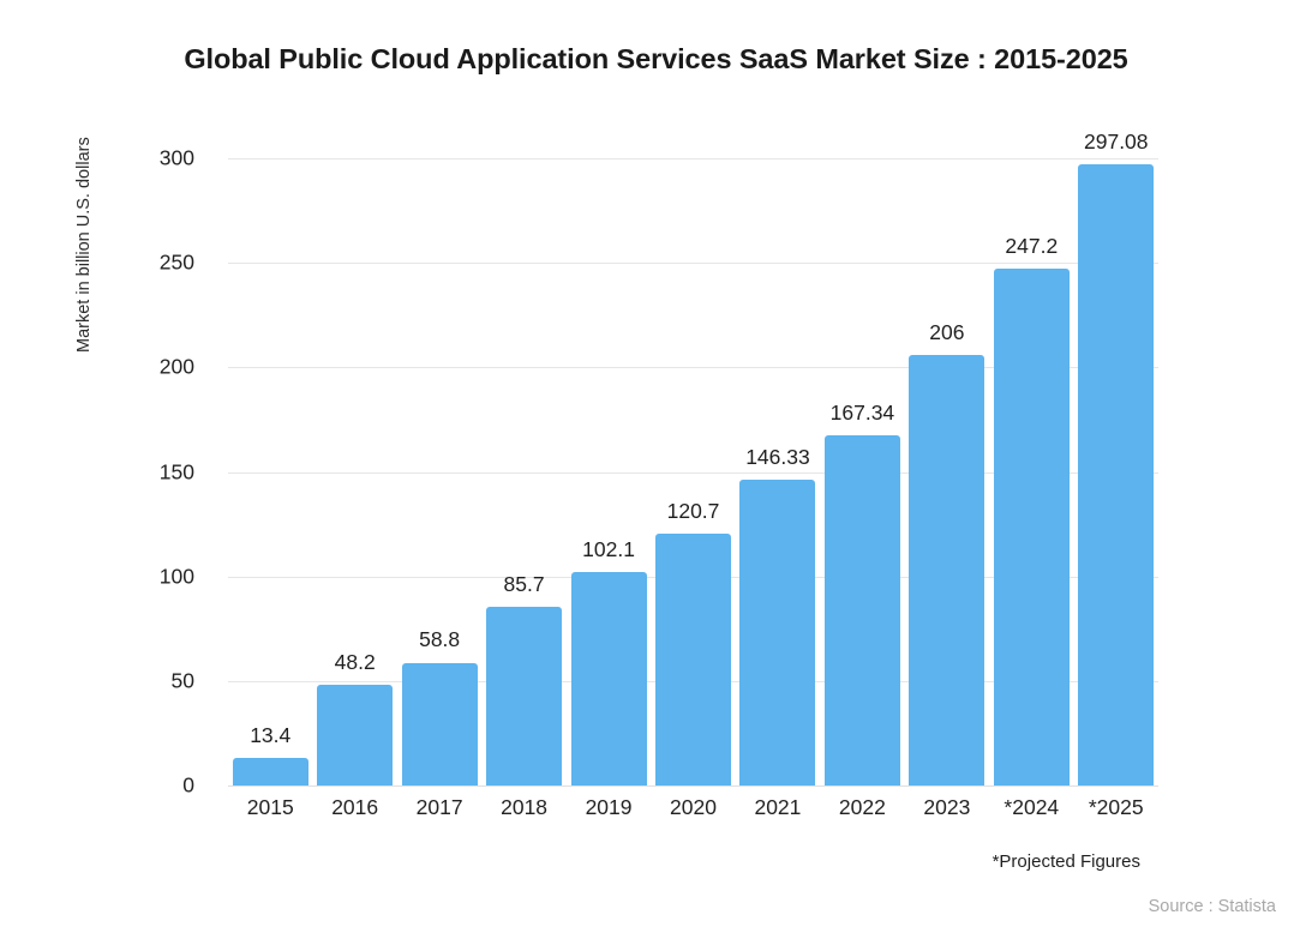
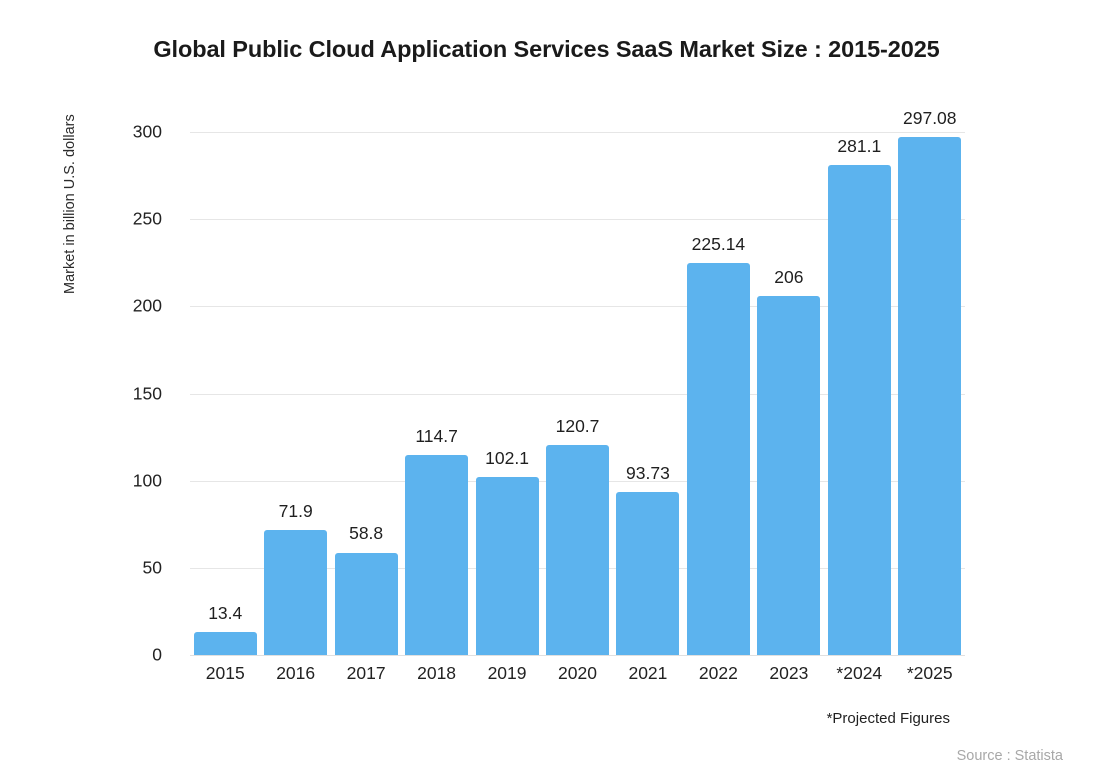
2016: 48.2 -> 71.9
2018: 85.7 -> 114.7
2021: 146.33 -> 93.73
2022: 167.34 -> 225.14
*2024: 247.2 -> 281.1
